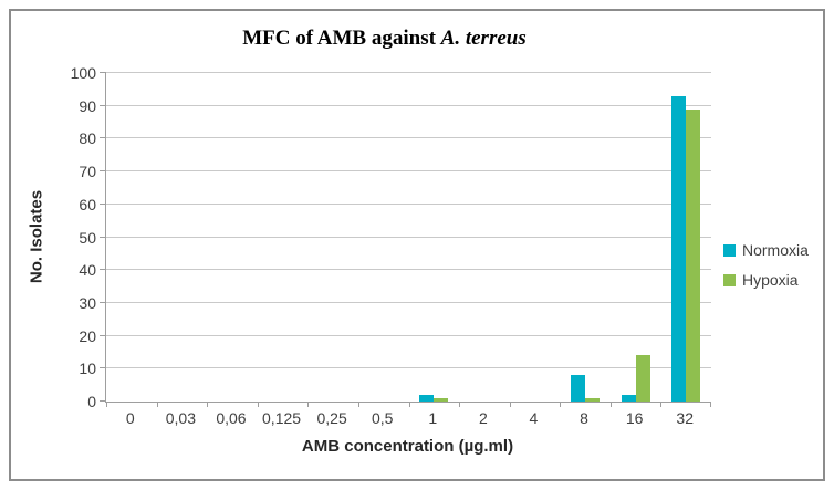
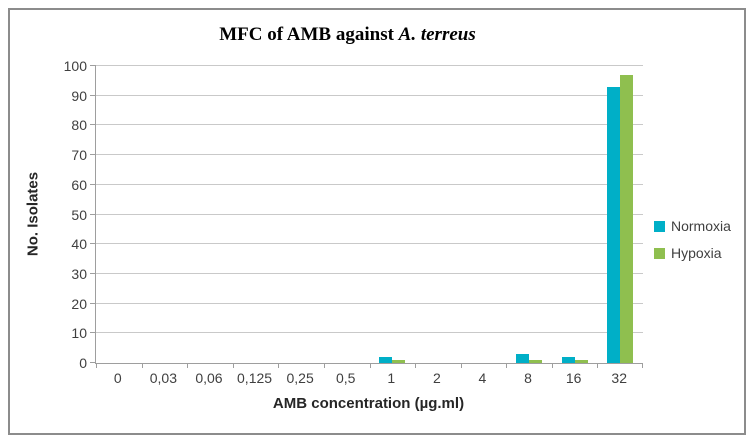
Normoxia/8: 8 -> 3
Hypoxia/16: 14 -> 1
Hypoxia/32: 89 -> 97
